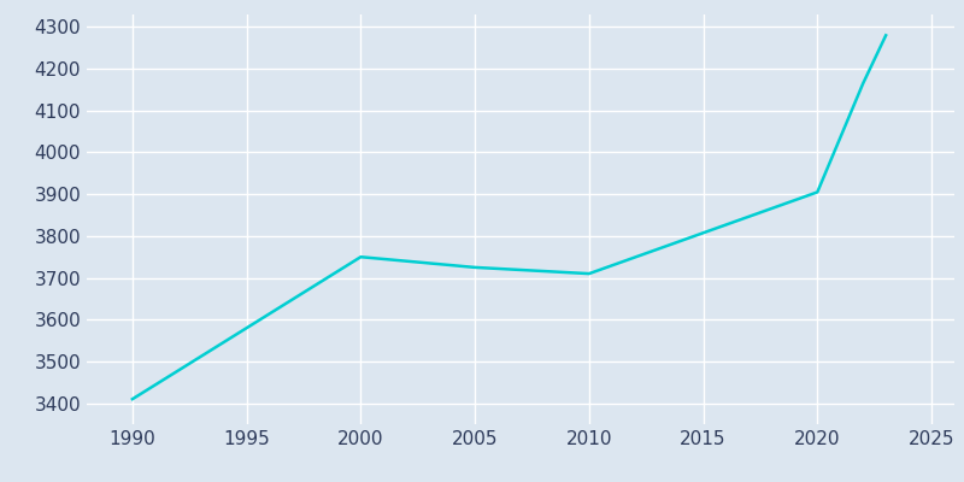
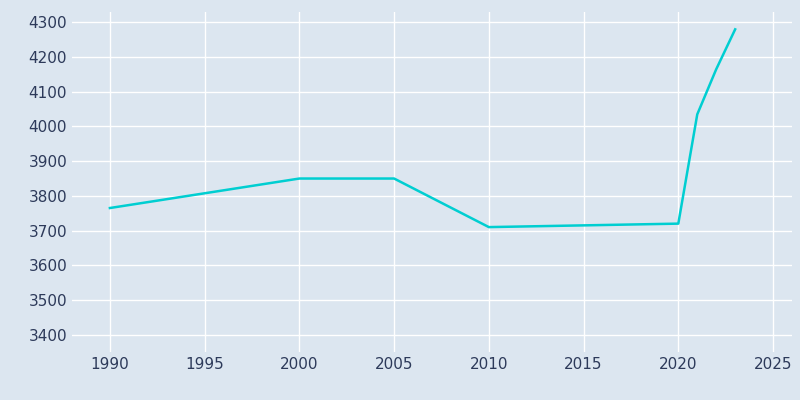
1990: 3410 -> 3765
2000: 3750 -> 3850
2005: 3725 -> 3850
2020: 3905 -> 3720
